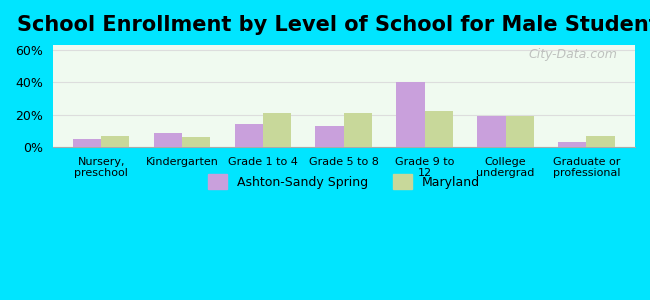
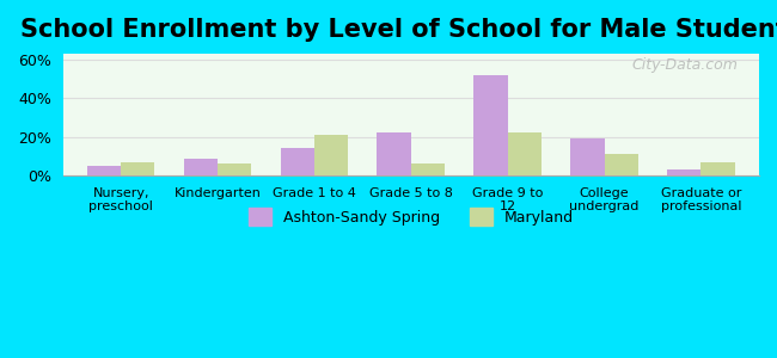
Ashton-Sandy Spring/Grade 5 to 8: 13% -> 22%
Maryland/Grade 5 to 8: 21% -> 6%
Ashton-Sandy Spring/Grade 9 to 12: 40% -> 52%
Maryland/College undergrad: 19% -> 11%
